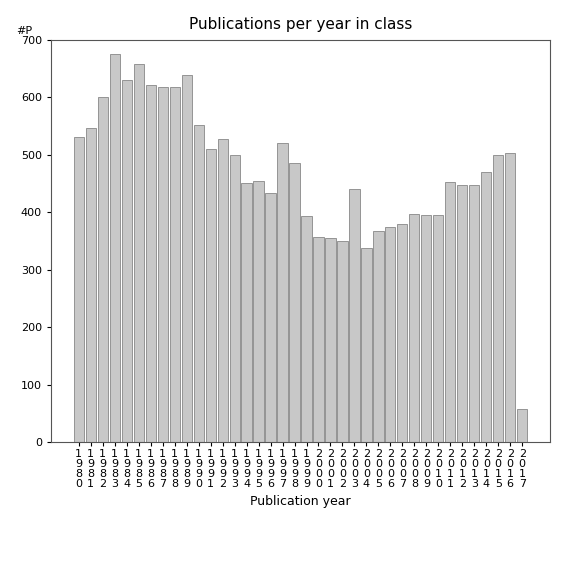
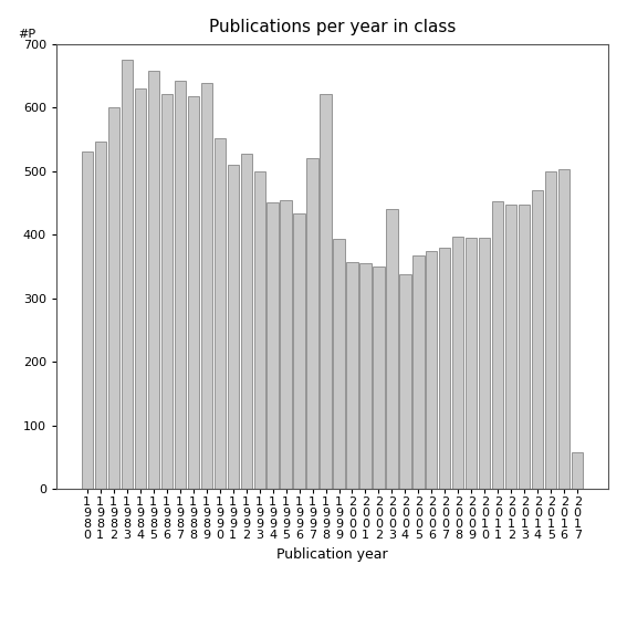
1 9 8 7: 618 -> 642
1 9 9 8: 485 -> 622
